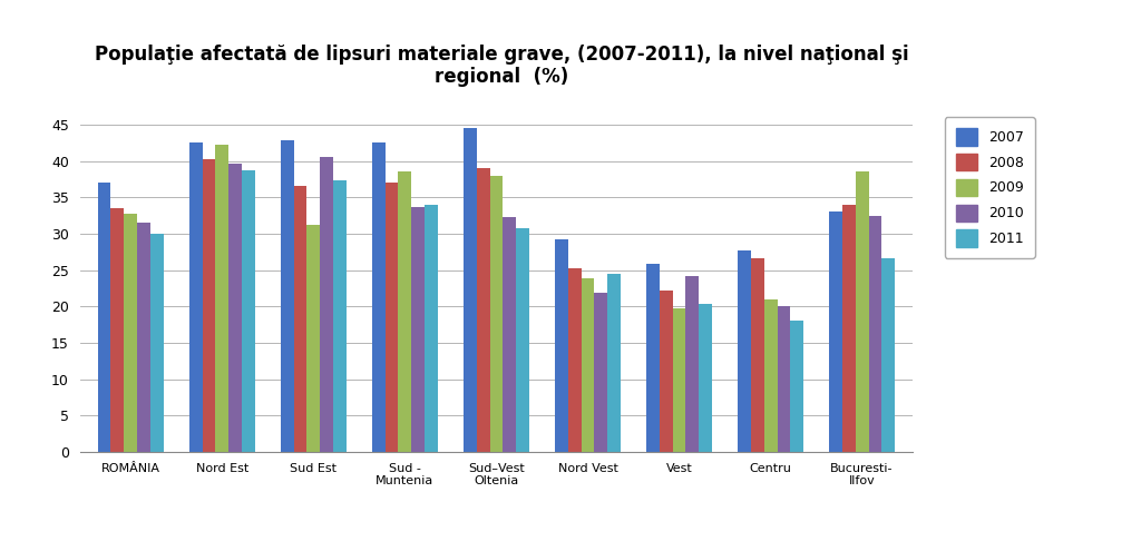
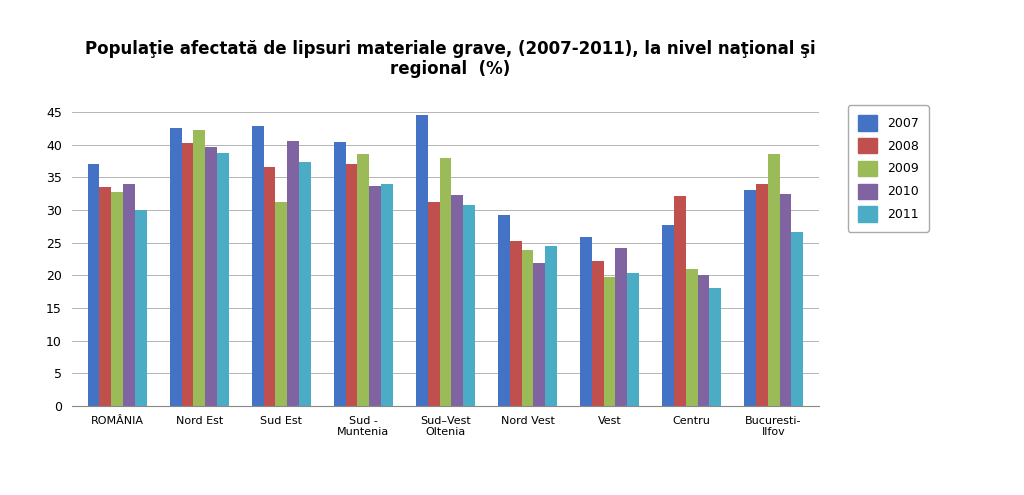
2010/ROMÂNIA: 31.5 -> 34.0
2007/Sud - Muntenia: 42.5 -> 40.4
2008/Sud–Vest Oltenia: 39.0 -> 31.2
2008/Centru: 26.7 -> 32.2
